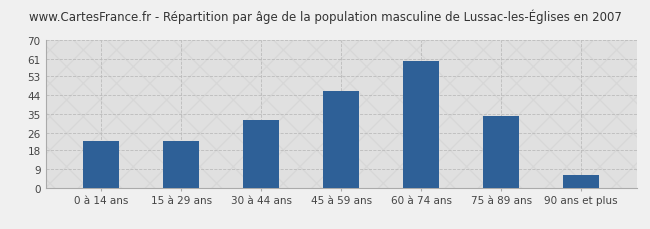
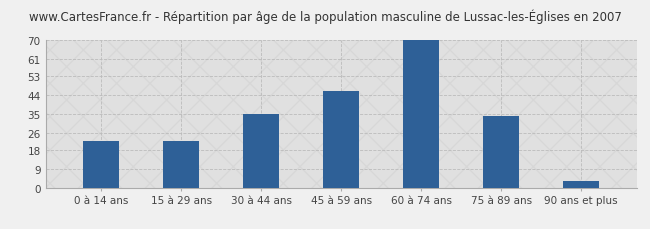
30 à 44 ans: 32 -> 35
60 à 74 ans: 60 -> 70
90 ans et plus: 6 -> 3
